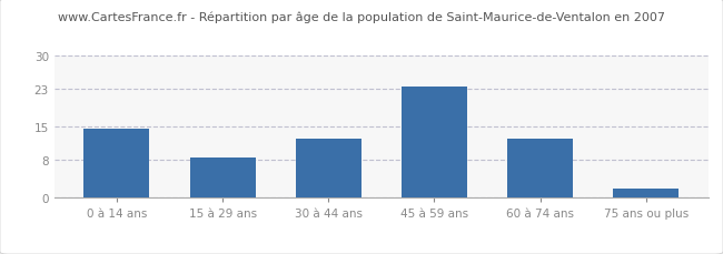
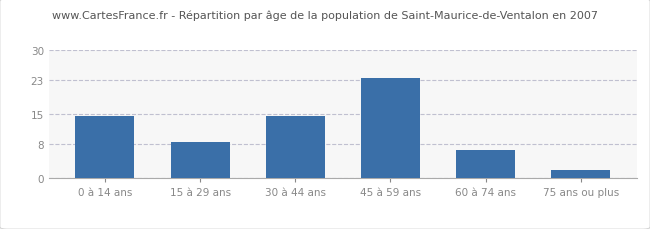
30 à 44 ans: 12.5 -> 14.5
60 à 74 ans: 12.5 -> 6.5
